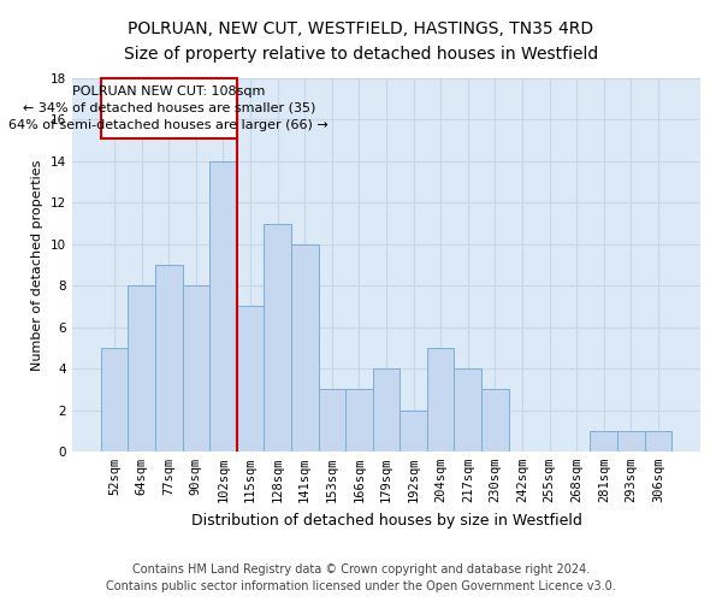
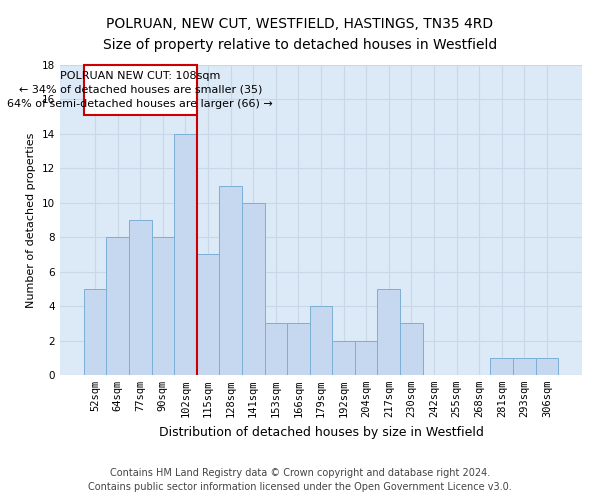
204sqm: 5 -> 2
217sqm: 4 -> 5
